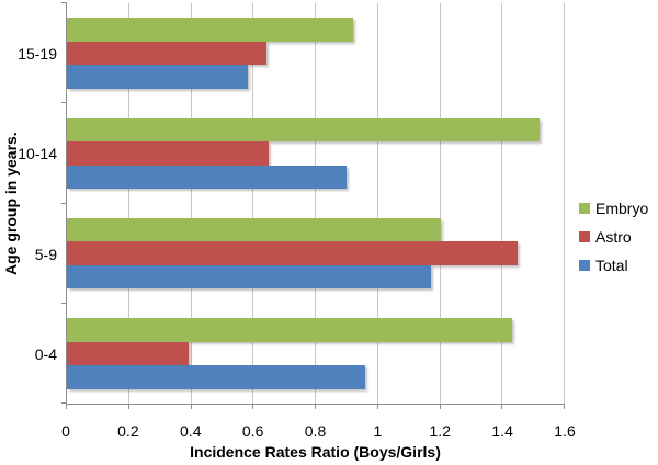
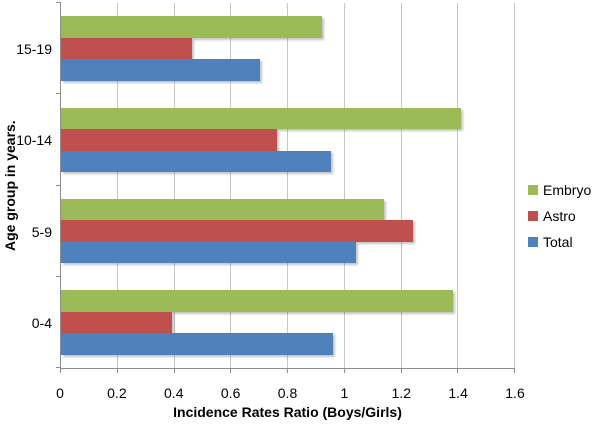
Astro/15-19: 0.64 -> 0.46
Total/15-19: 0.58 -> 0.70
Embryo/10-14: 1.52 -> 1.41
Astro/10-14: 0.65 -> 0.76
Total/10-14: 0.90 -> 0.95
Embryo/5-9: 1.20 -> 1.14
Astro/5-9: 1.45 -> 1.24
Total/5-9: 1.17 -> 1.04
Embryo/0-4: 1.43 -> 1.38
